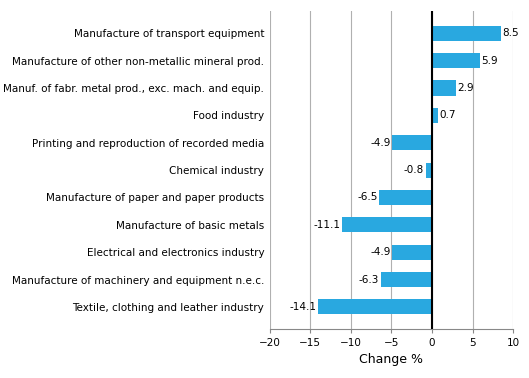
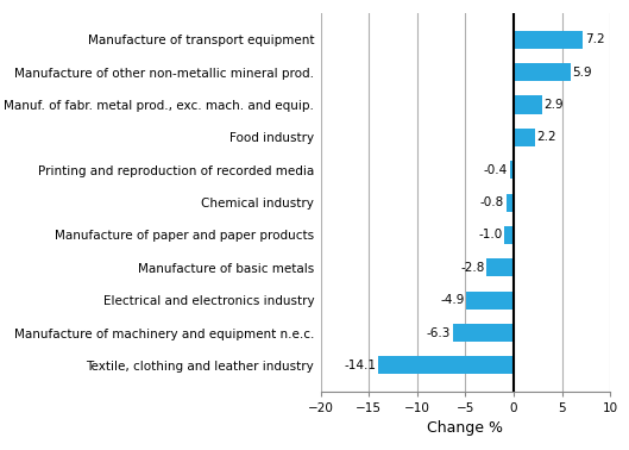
Manufacture of transport equipment: 8.5 -> 7.2
Food industry: 0.7 -> 2.2
Printing and reproduction of recorded media: -4.9 -> -0.4
Manufacture of paper and paper products: -6.5 -> -1.0
Manufacture of basic metals: -11.1 -> -2.8
